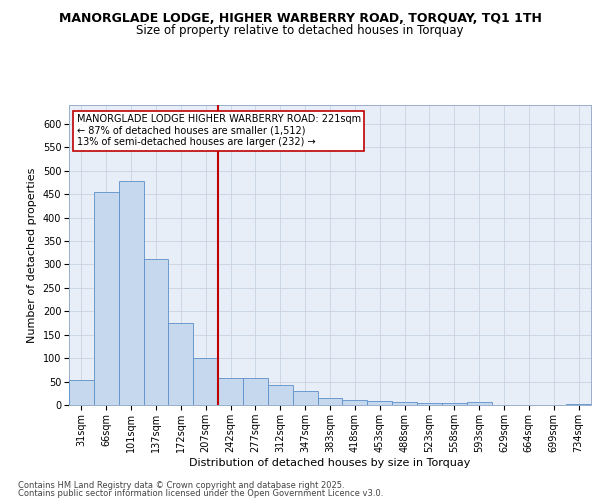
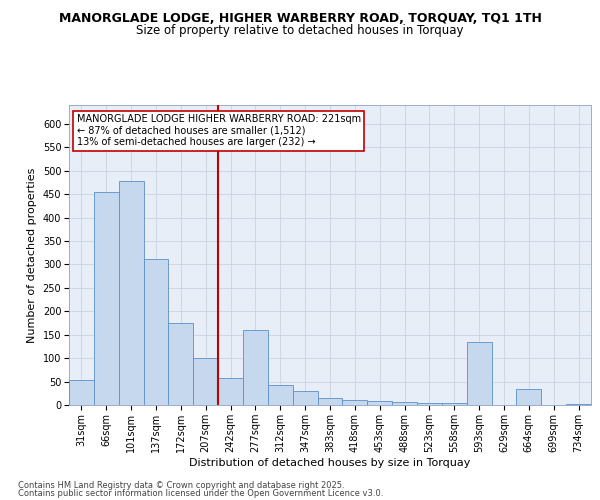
277sqm: 58 -> 160
593sqm: 7 -> 135
664sqm: 1 -> 35
